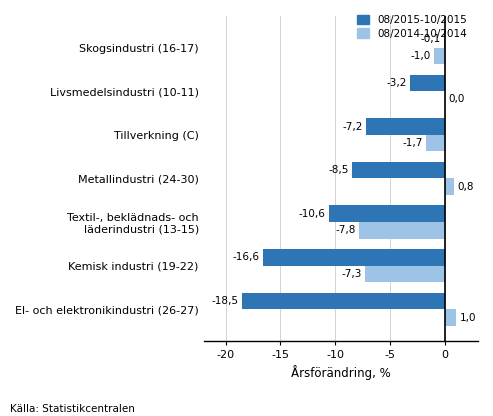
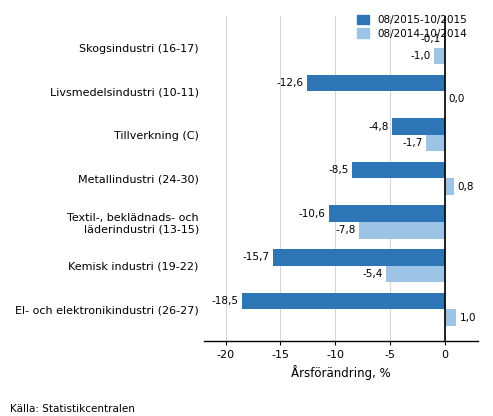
08/2015-10/2015/Livsmedelsindustri (10-11): -3,2 -> -12,6
08/2015-10/2015/Tillverkning (C): -7,2 -> -4,8
08/2015-10/2015/Kemisk industri (19-22): -16,6 -> -15,7
08/2014-10/2014/Kemisk industri (19-22): -7,3 -> -5,4
